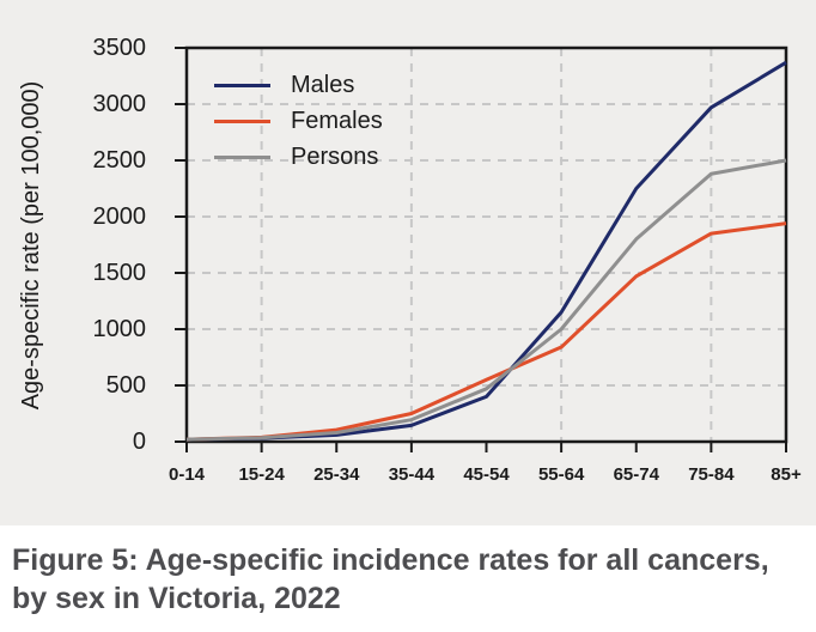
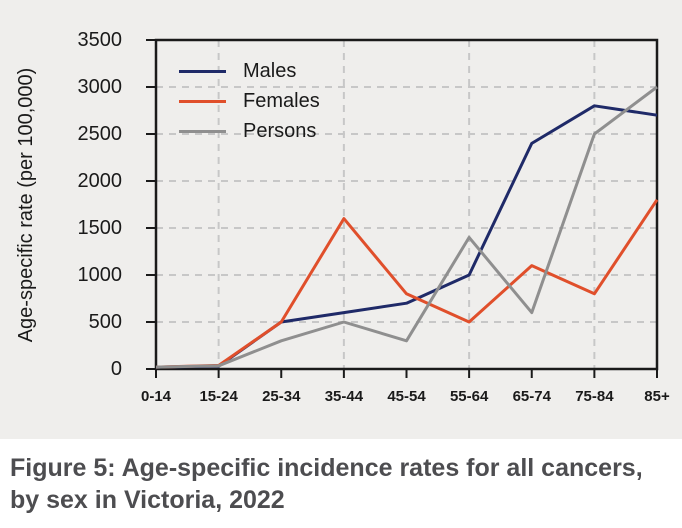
Males/25-34: 100 -> 500
Females/25-34: 100 -> 500
Persons/25-34: 100 -> 300
Males/35-44: 100 -> 600
Females/35-44: 200 -> 1600
Persons/35-44: 200 -> 500
Males/45-54: 400 -> 700
Females/45-54: 600 -> 800
Persons/45-54: 500 -> 300
Males/55-64: 1200 -> 1000
Females/55-64: 800 -> 500
Persons/55-64: 1000 -> 1400
Males/65-74: 2200 -> 2400
Females/65-74: 1500 -> 1100
Persons/65-74: 1800 -> 600
Males/75-84: 3000 -> 2800
Females/75-84: 1800 -> 800
Persons/75-84: 2400 -> 2500
Males/85+: 3400 -> 2700
Females/85+: 1900 -> 1800
Persons/85+: 2500 -> 3000
